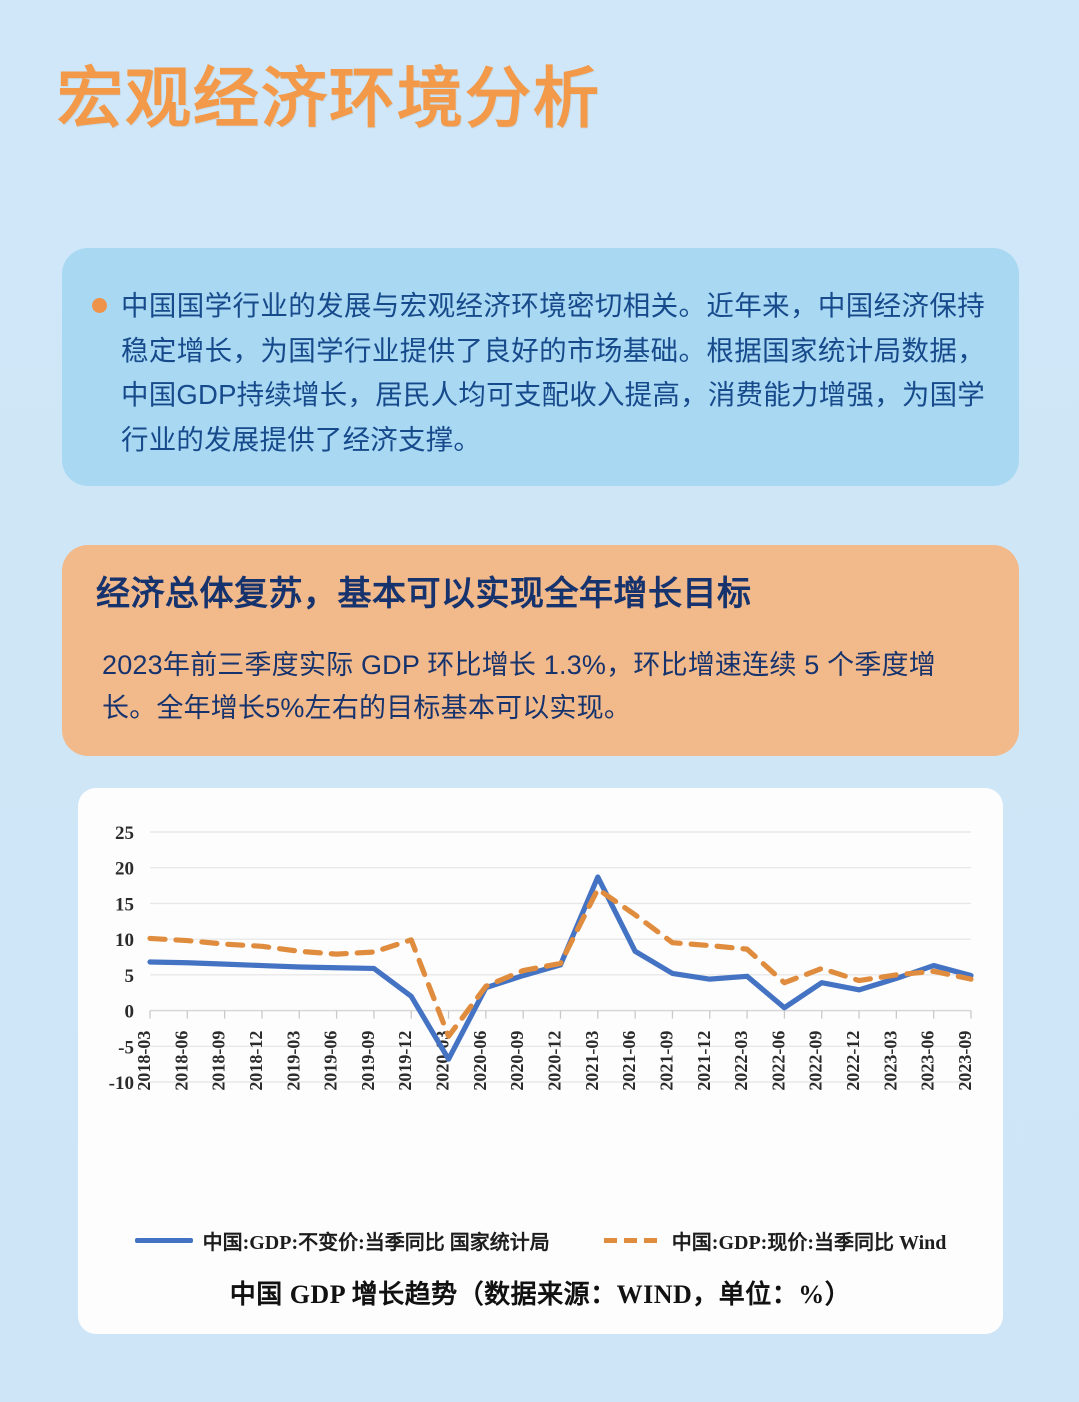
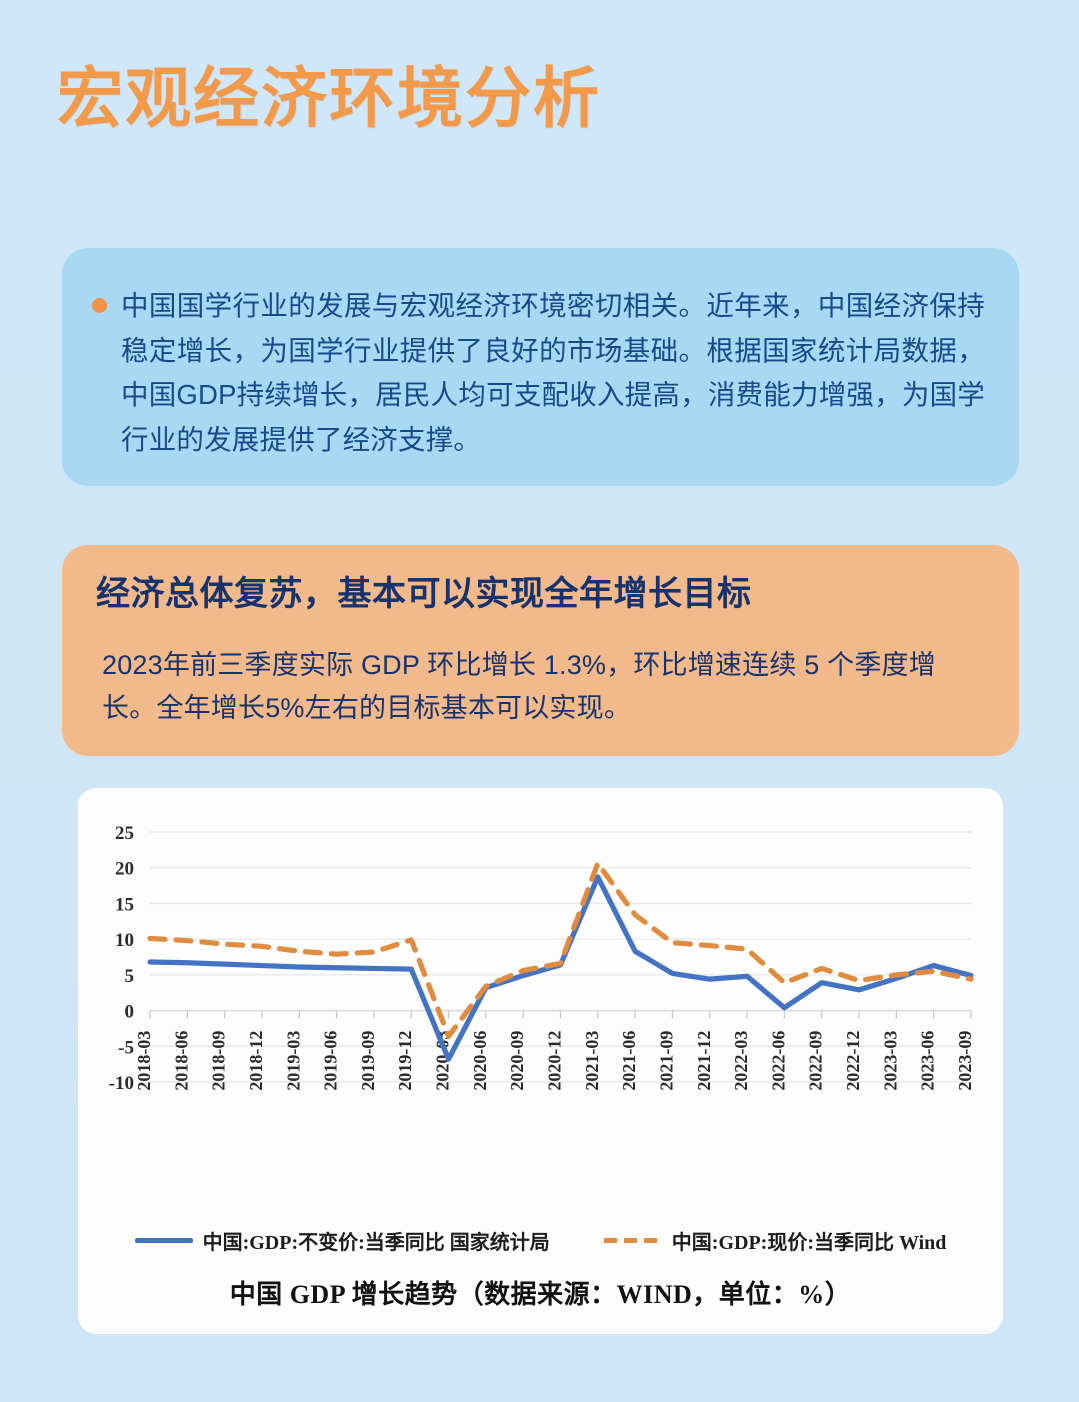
中国:GDP:不变价:当季同比 国家统计局/2019-12: 2 -> 6
中国:GDP:现价:当季同比 Wind/2021-03: 17 -> 21
